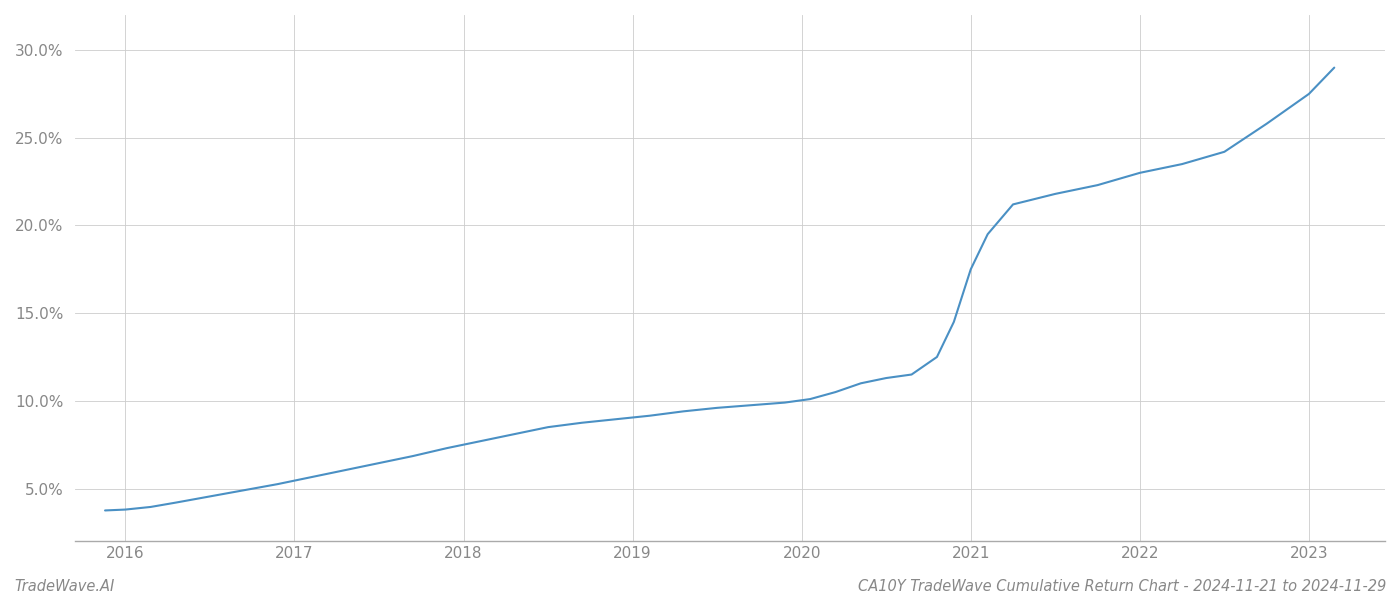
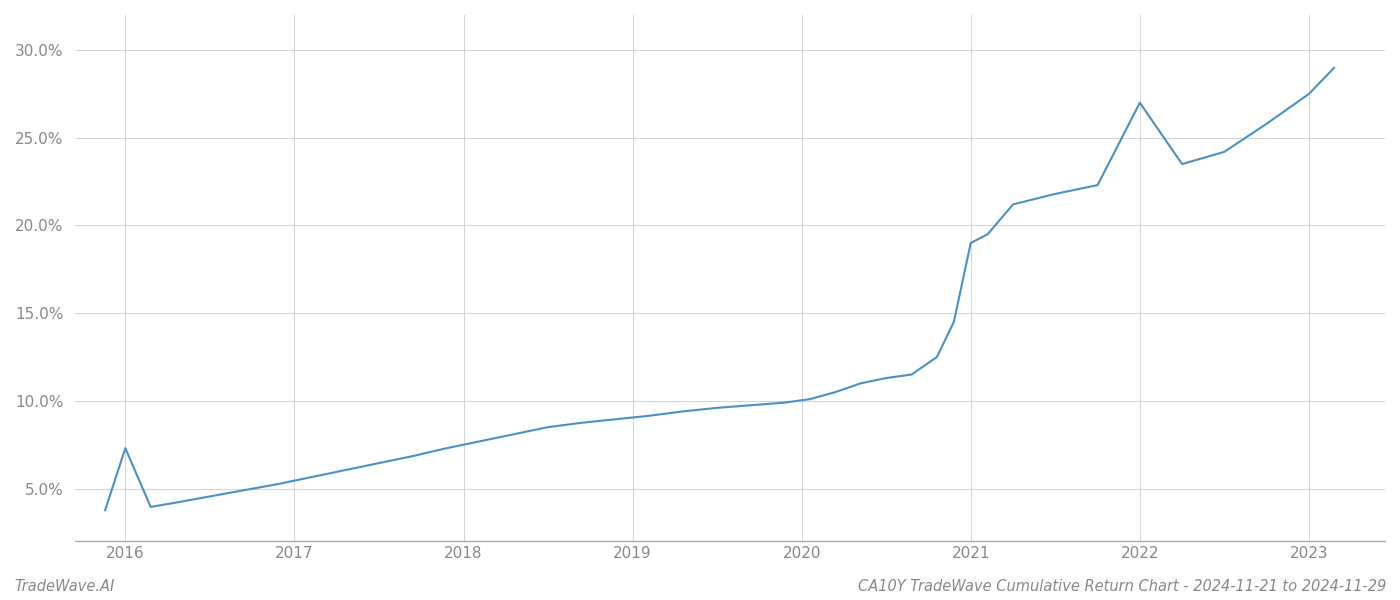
2016: 3.8% -> 7.3%
2021: 17.5% -> 19.0%
2022: 23.0% -> 27.0%
